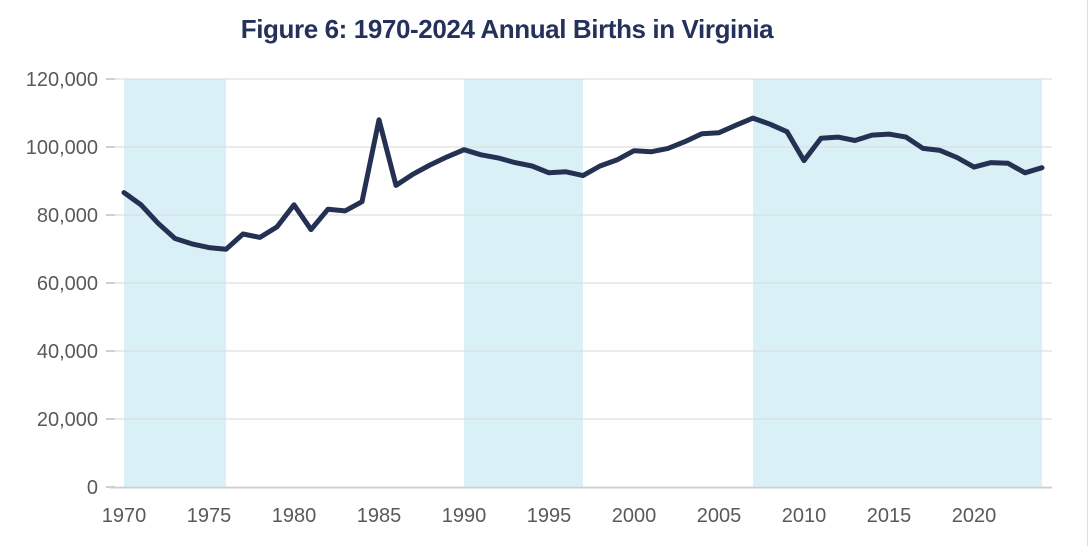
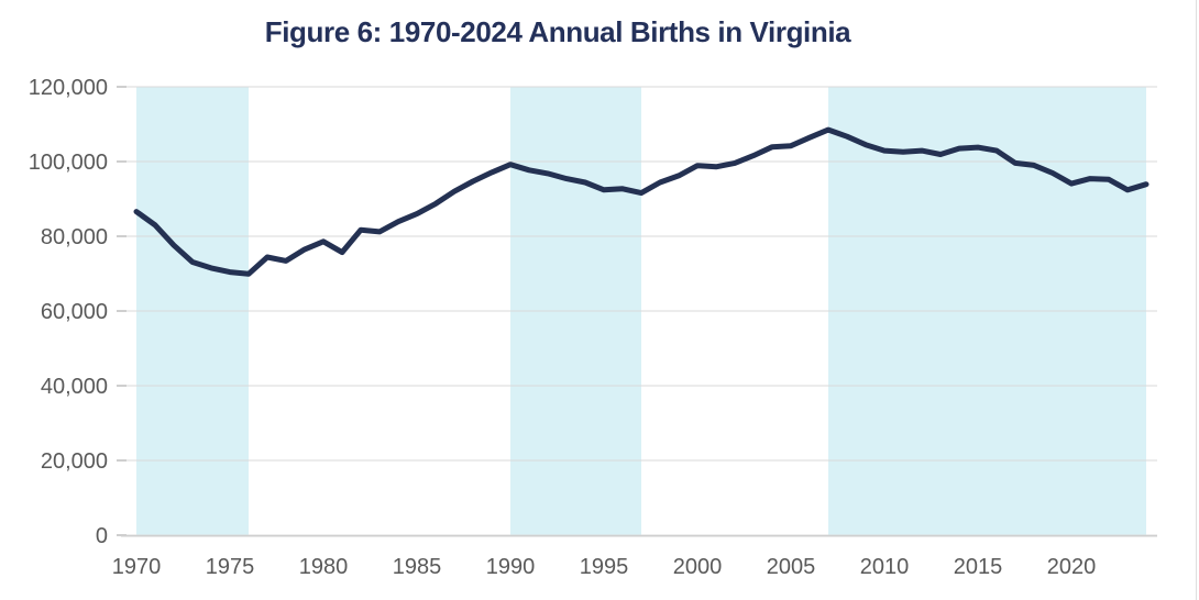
1980: 83000 -> 79000
1985: 108000 -> 86000
2010: 96000 -> 103000
